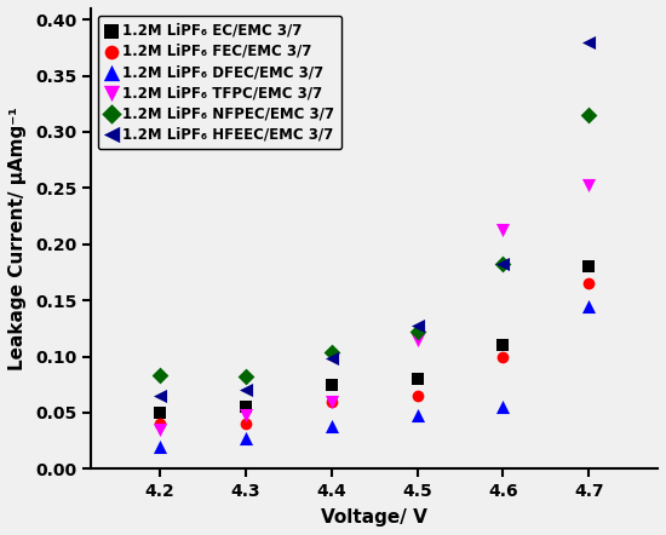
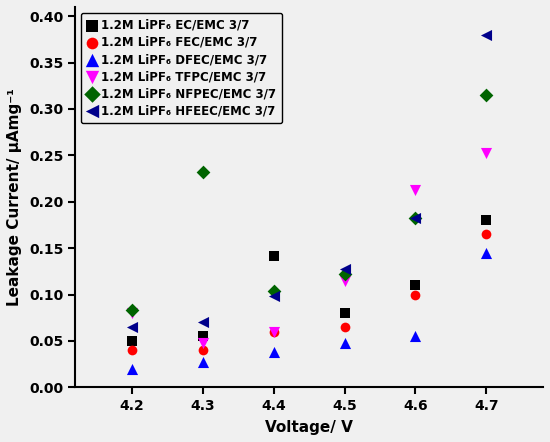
1.2M LiPF₆ TFPC/EMC 3/7/4.2: 0.035 -> 0.080
1.2M LiPF₆ NFPEC/EMC 3/7/4.3: 0.082 -> 0.232
1.2M LiPF₆ EC/EMC 3/7/4.4: 0.075 -> 0.142
